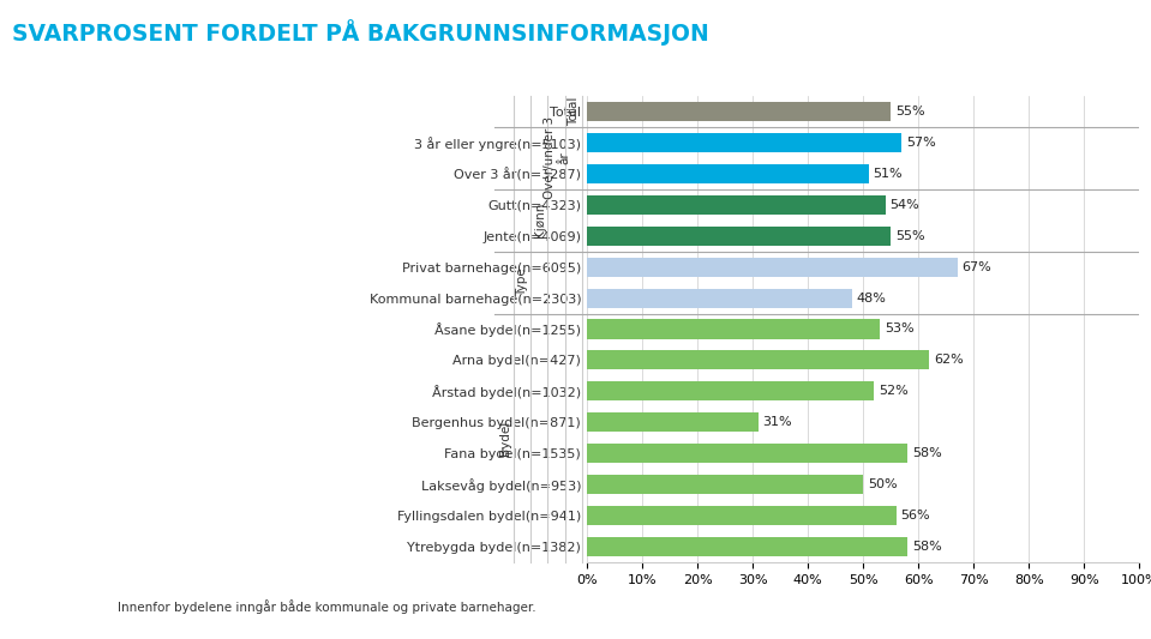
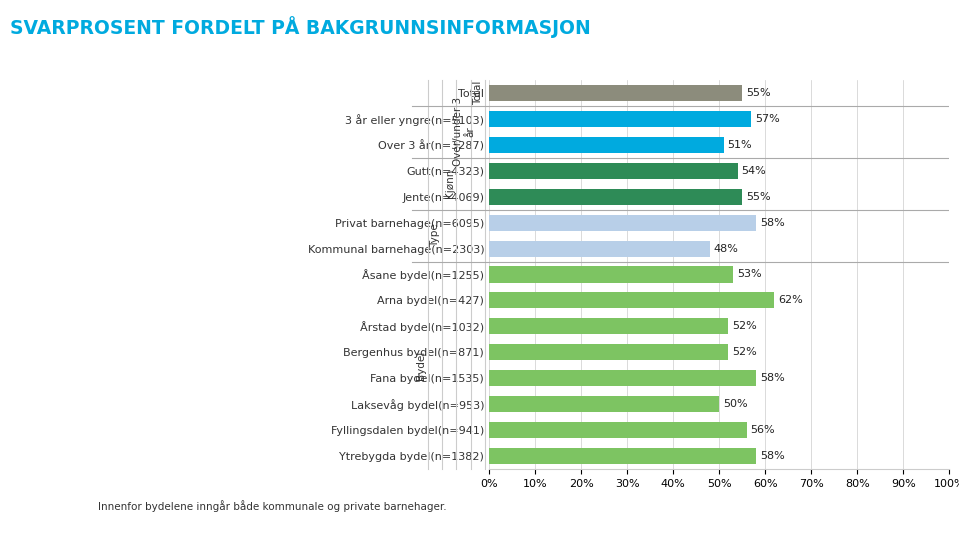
Privat barnehage(n=6095): 67% -> 58%
Bergenhus bydel(n=871): 31% -> 52%
